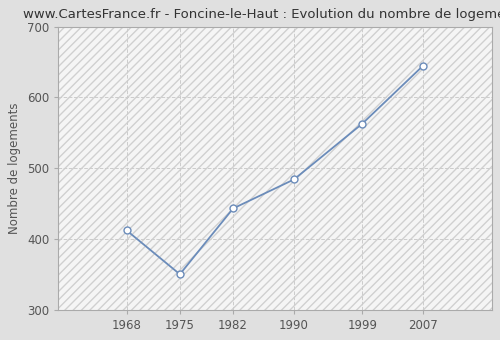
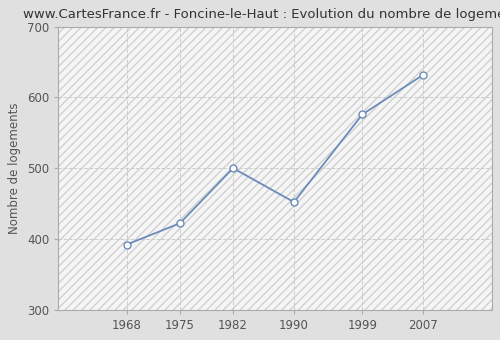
1968: 412 -> 392
1975: 350 -> 422
1982: 443 -> 500
1990: 484 -> 452
1999: 563 -> 576
2007: 645 -> 632
